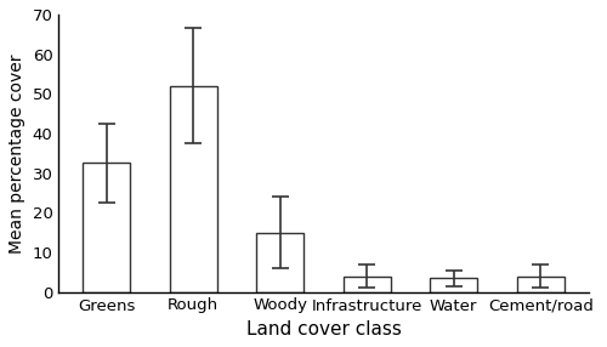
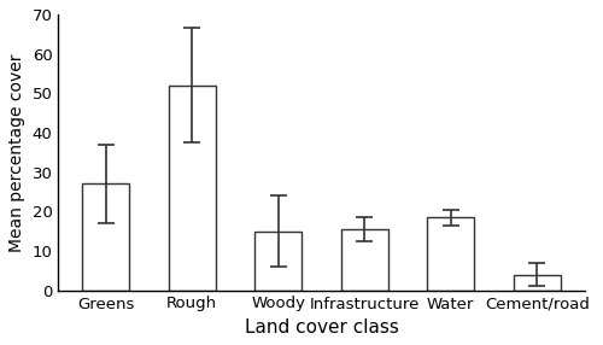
Greens: 32.5 -> 27.0
Infrastructure: 4.0 -> 15.5
Water: 3.5 -> 18.5
